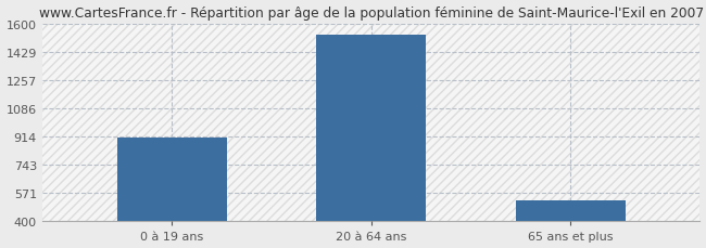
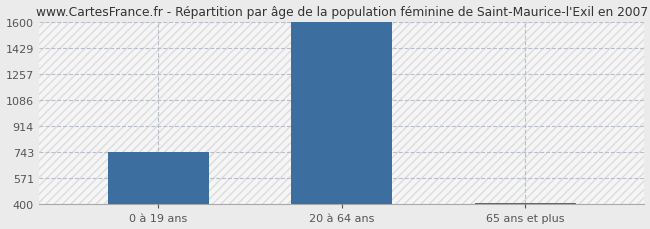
0 à 19 ans: 910 -> 740
20 à 64 ans: 1530 -> 1600
65 ans et plus: 530 -> 410
